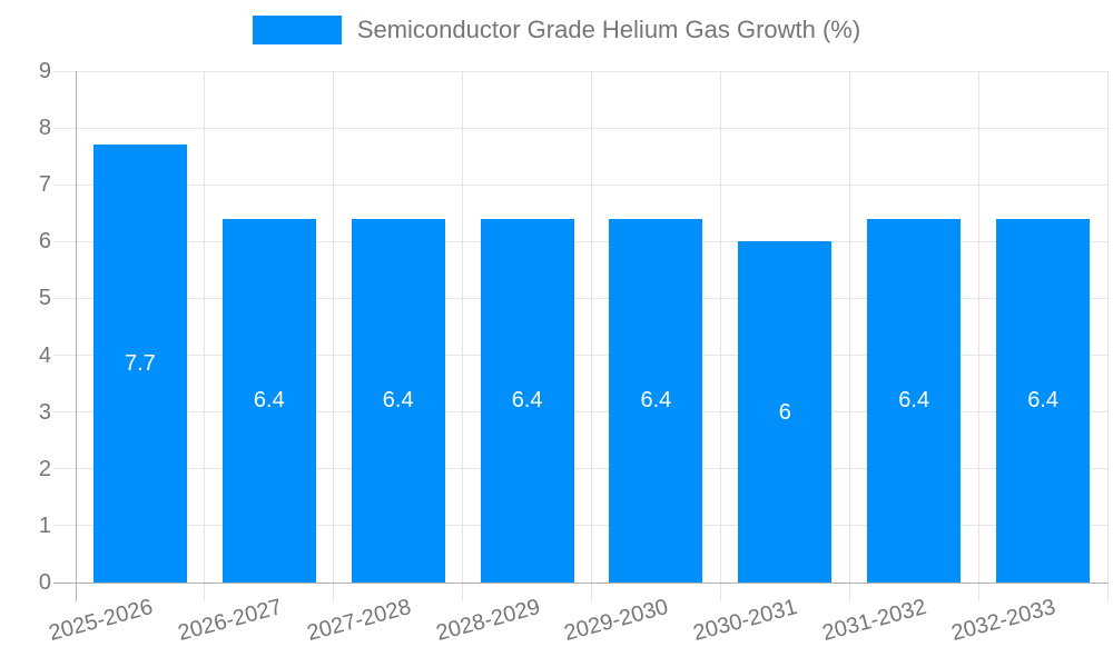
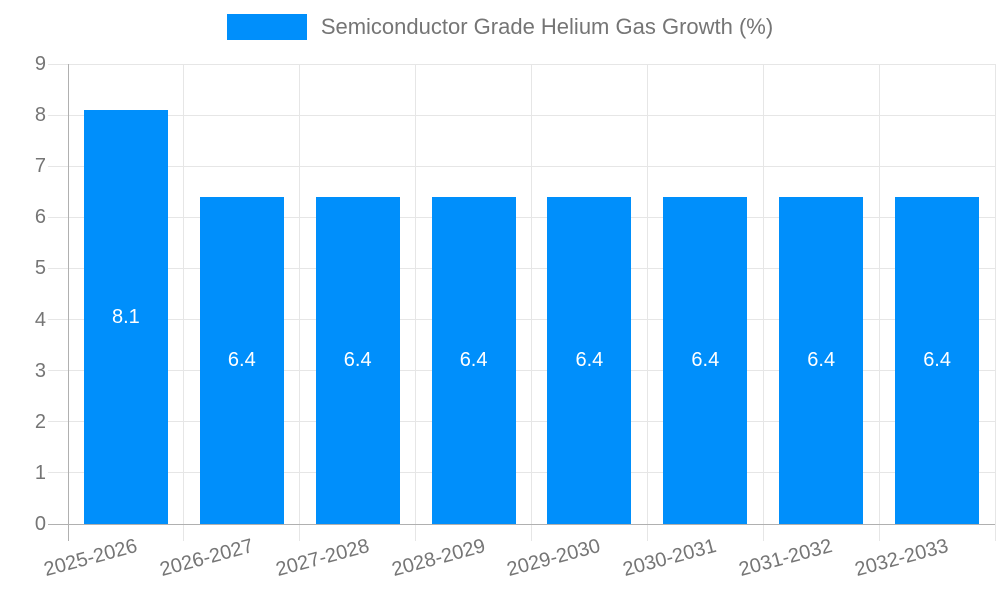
2025-2026: 7.7 -> 8.1
2030-2031: 6 -> 6.4
